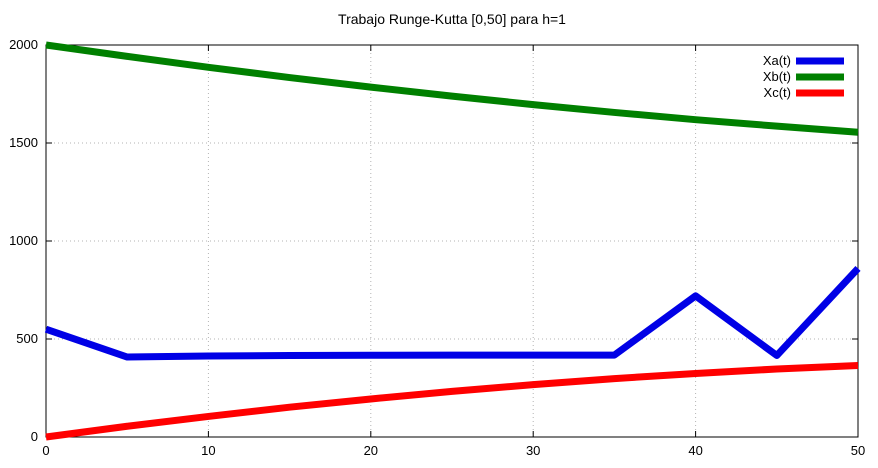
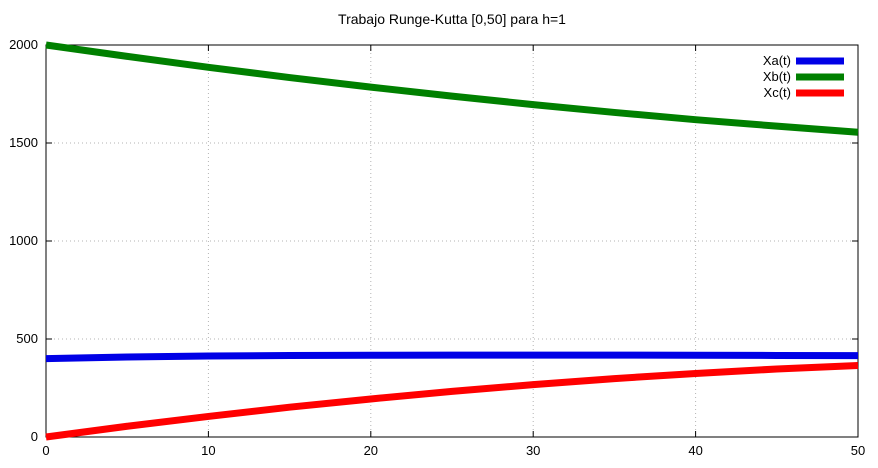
Xa(t)/0: 550 -> 400
Xa(t)/40: 720 -> 420
Xa(t)/50: 860 -> 420
